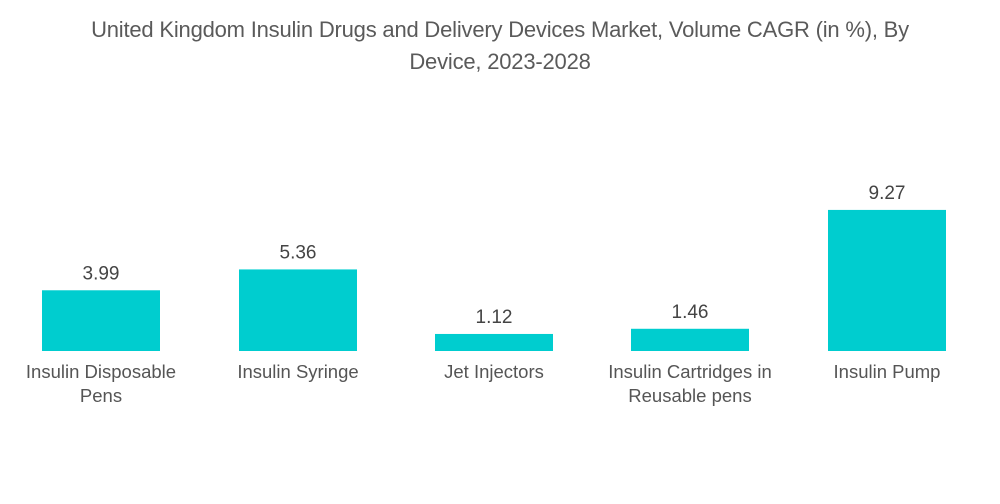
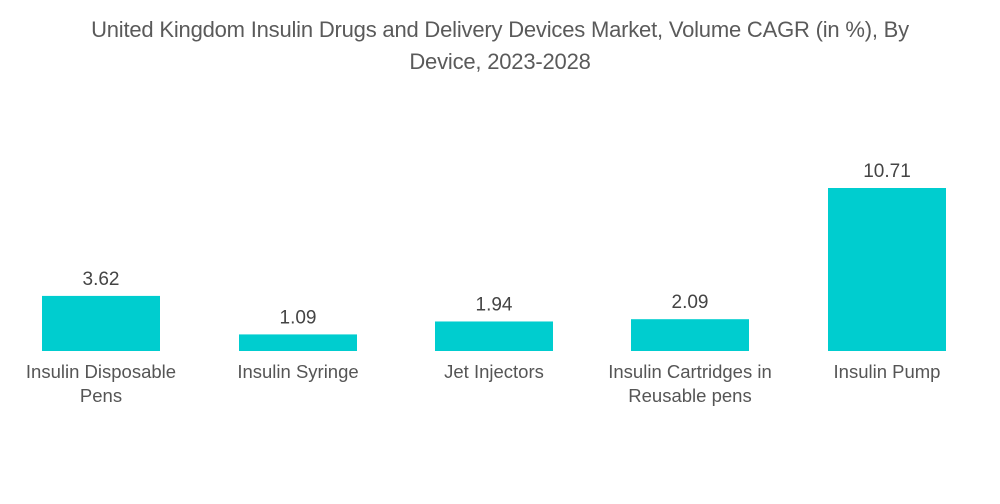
Insulin Disposable Pens: 3.99 -> 3.62
Insulin Syringe: 5.36 -> 1.09
Jet Injectors: 1.12 -> 1.94
Insulin Cartridges in Reusable pens: 1.46 -> 2.09
Insulin Pump: 9.27 -> 10.71
